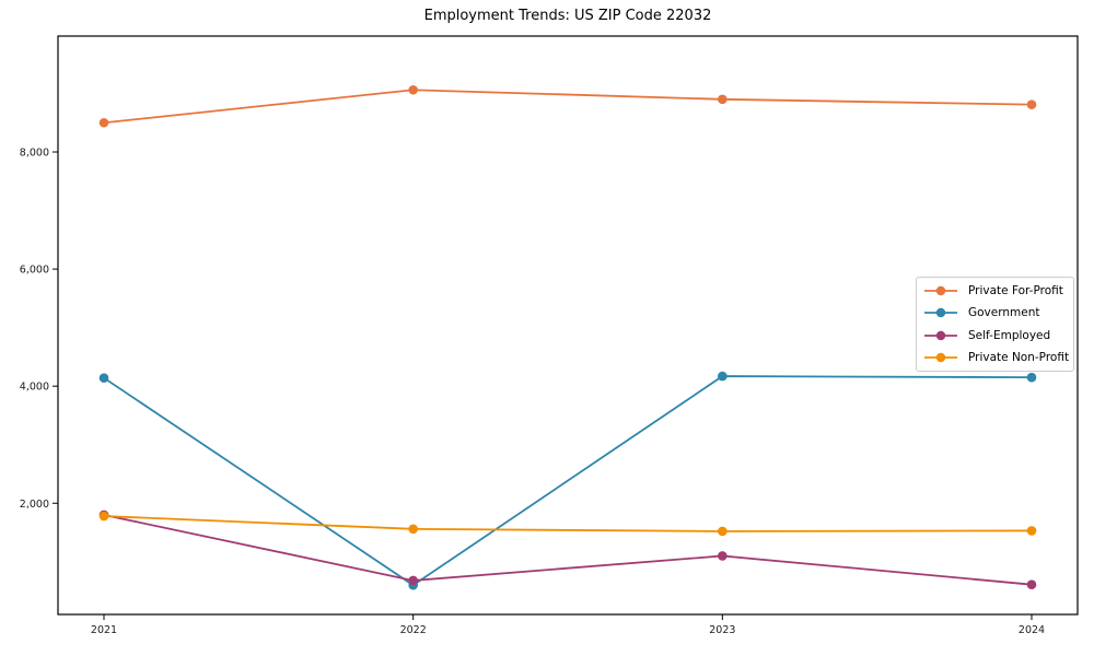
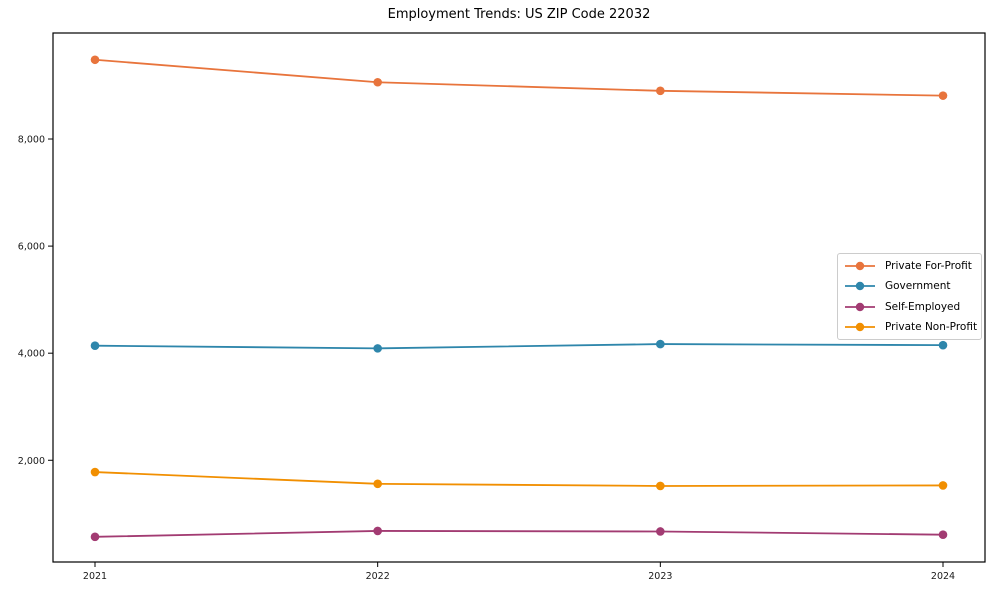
Private For-Profit/2021: 8500 -> 9500
Self-Employed/2021: 1800 -> 600
Government/2022: 600 -> 4100
Self-Employed/2023: 1100 -> 700
